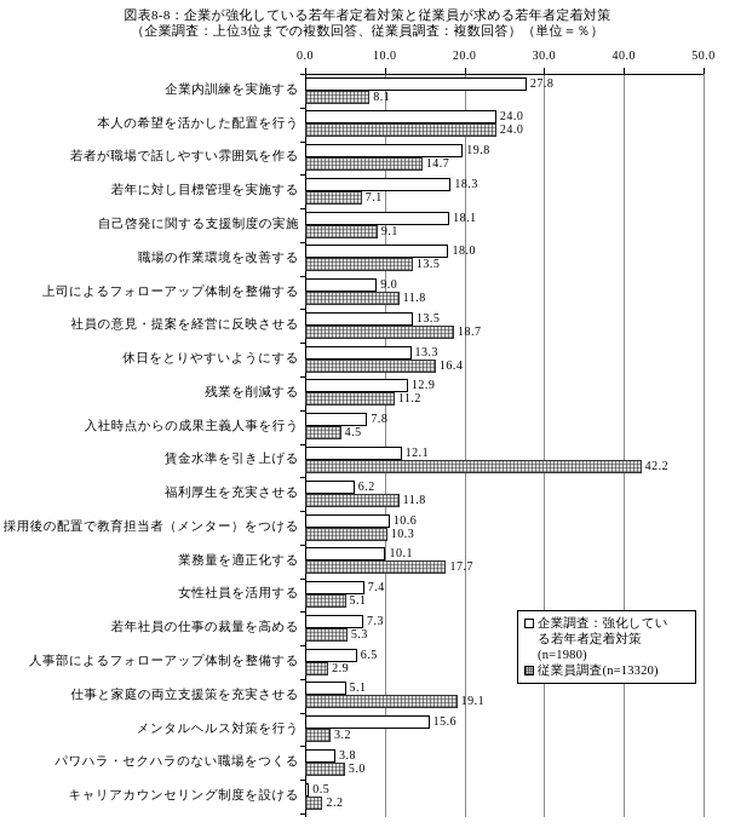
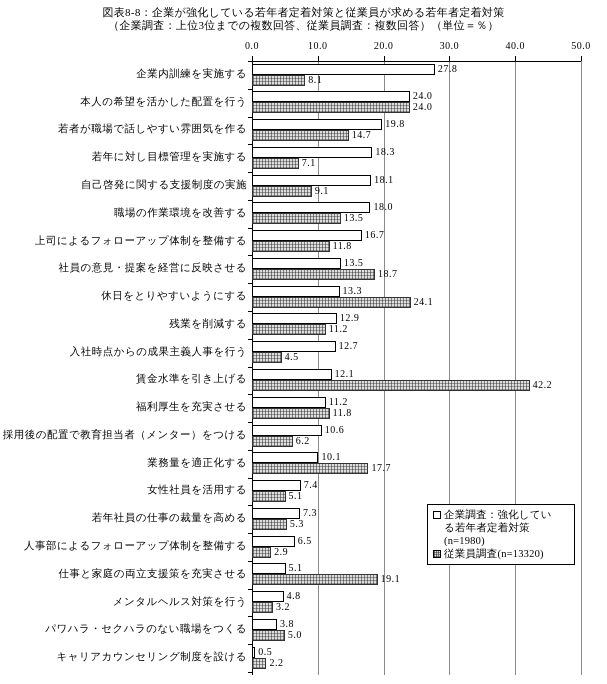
企業調査：強化している若年者定着対策(n=1980)/上司によるフォローアップ体制を整備する: 9.0 -> 16.7
従業員調査(n=13320)/休日をとりやすいようにする: 16.4 -> 24.1
企業調査：強化している若年者定着対策(n=1980)/入社時点からの成果主義人事を行う: 7.8 -> 12.7
企業調査：強化している若年者定着対策(n=1980)/福利厚生を充実させる: 6.2 -> 11.2
従業員調査(n=13320)/採用後の配置で教育担当者（メンター）をつける: 10.3 -> 6.2
企業調査：強化している若年者定着対策(n=1980)/メンタルヘルス対策を行う: 15.6 -> 4.8
